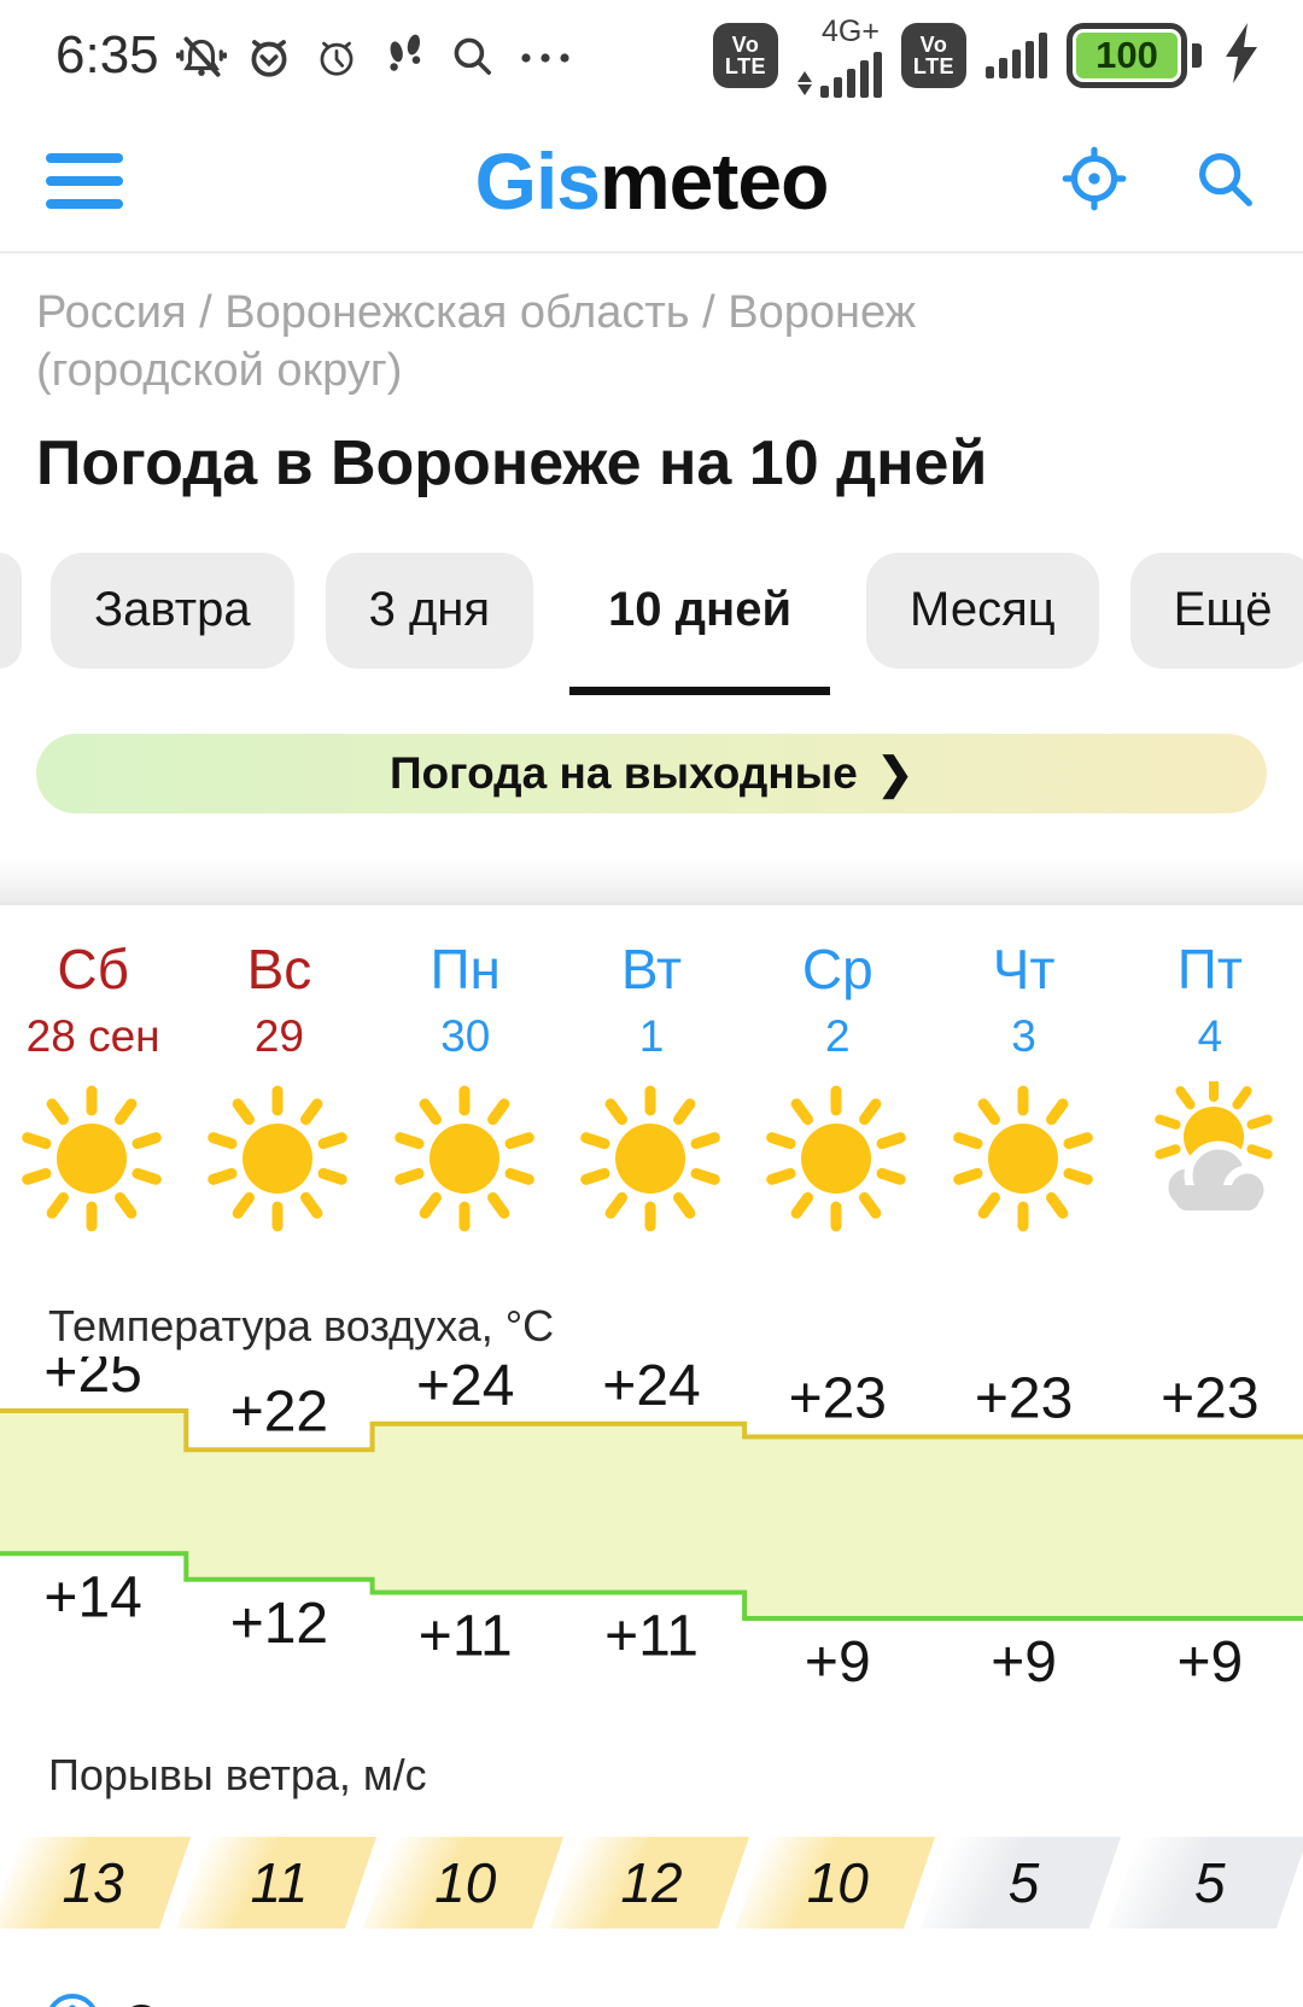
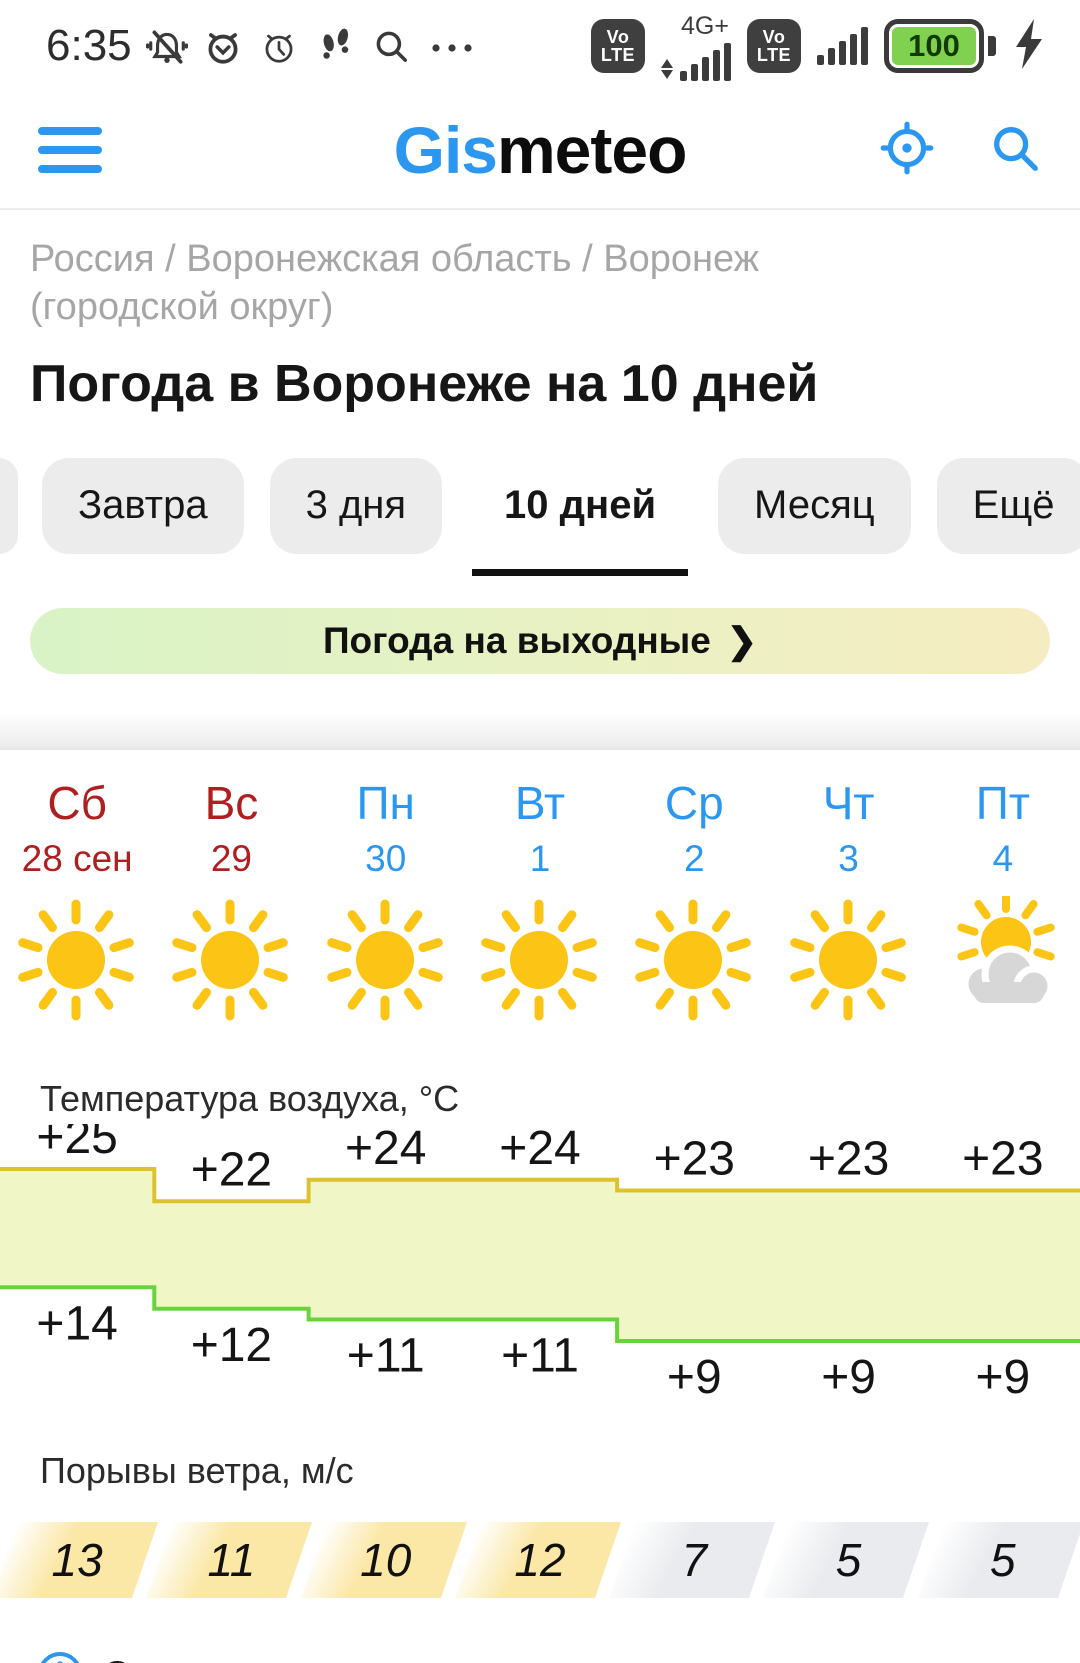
Порывы ветра, м/с/Ср 2: 10 -> 7
